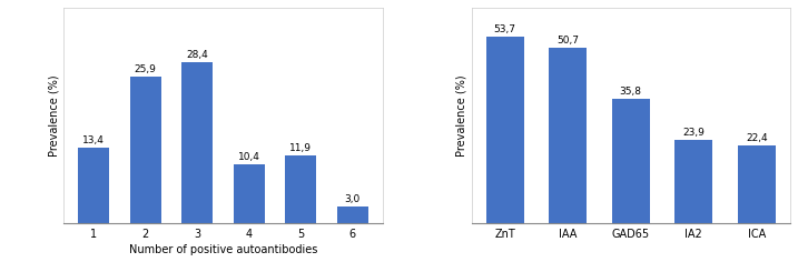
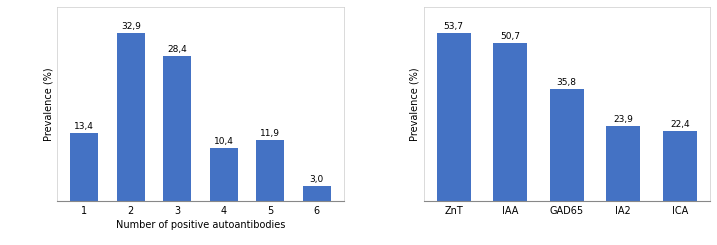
2: 25,9 -> 32,9
